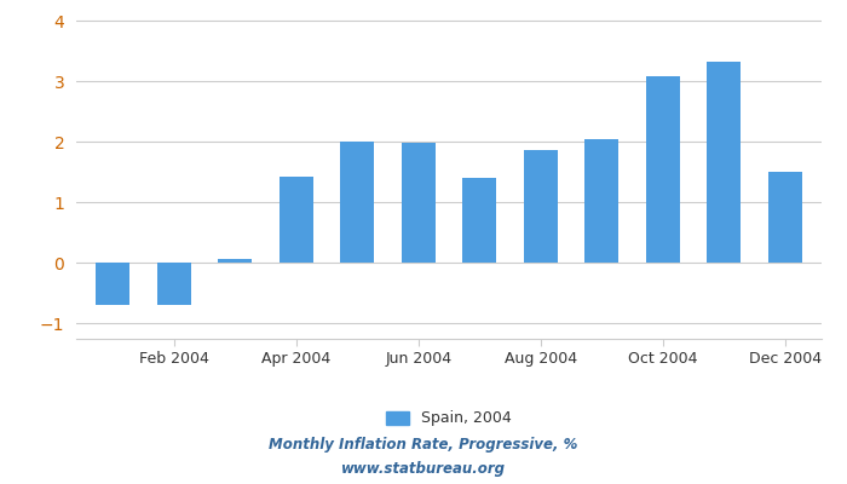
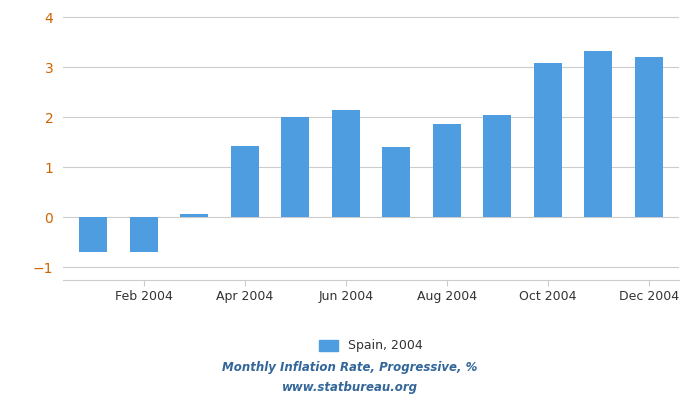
Jun 2004: 1.98 -> 2.15
Dec 2004: 1.50 -> 3.21
